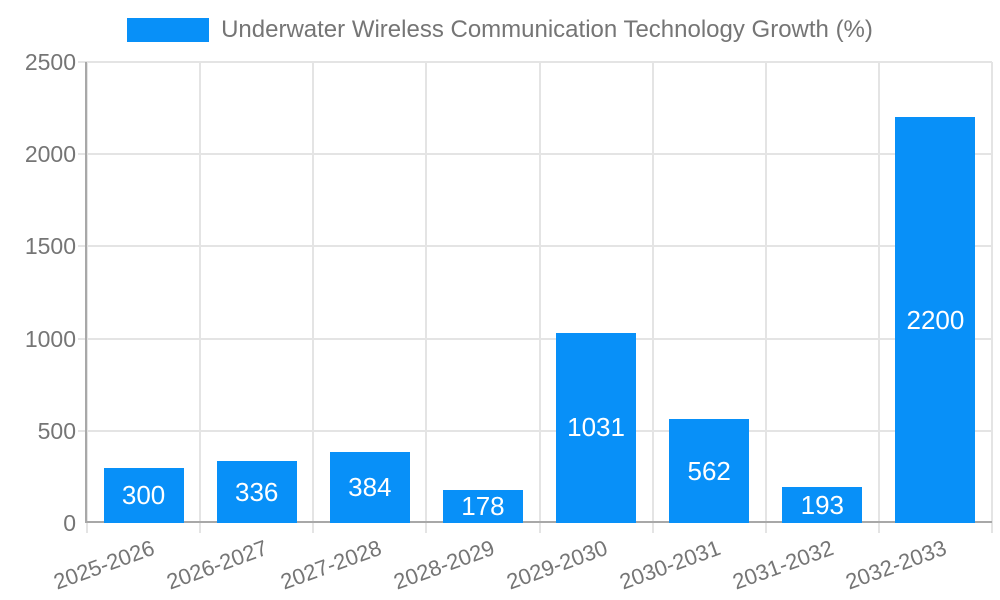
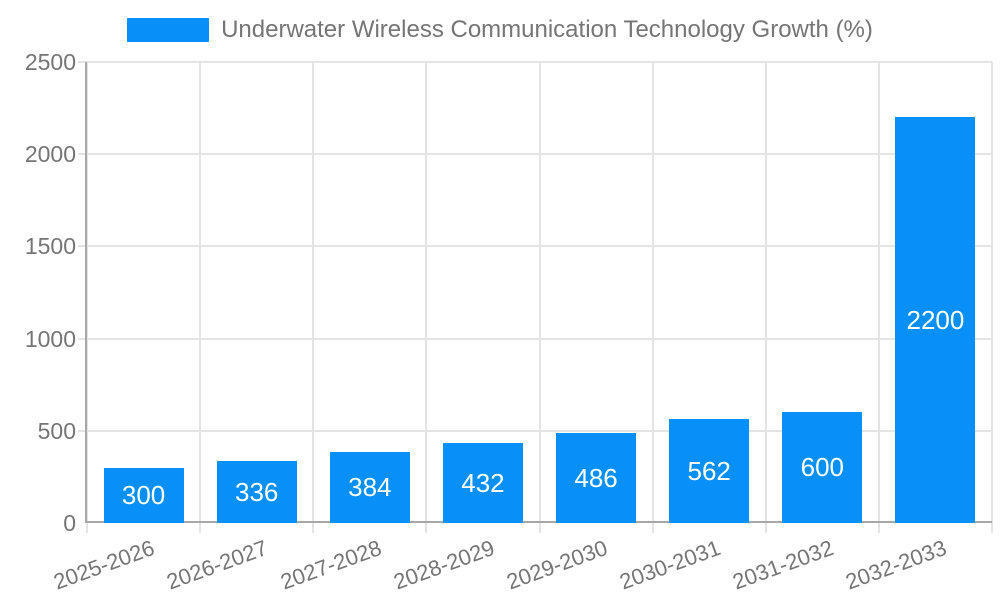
2028-2029: 178 -> 432
2029-2030: 1031 -> 486
2031-2032: 193 -> 600
